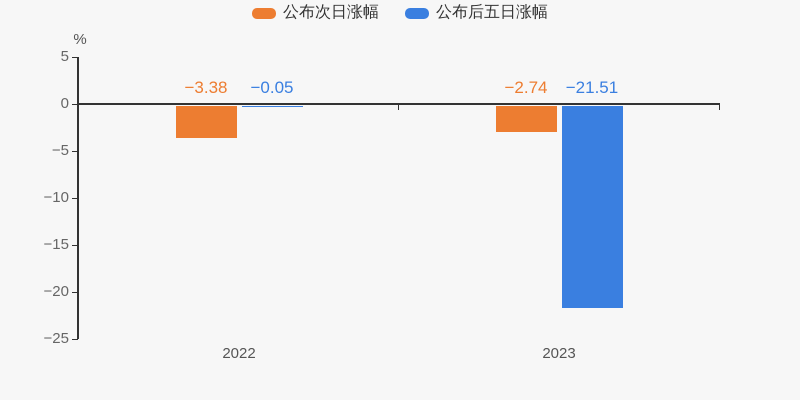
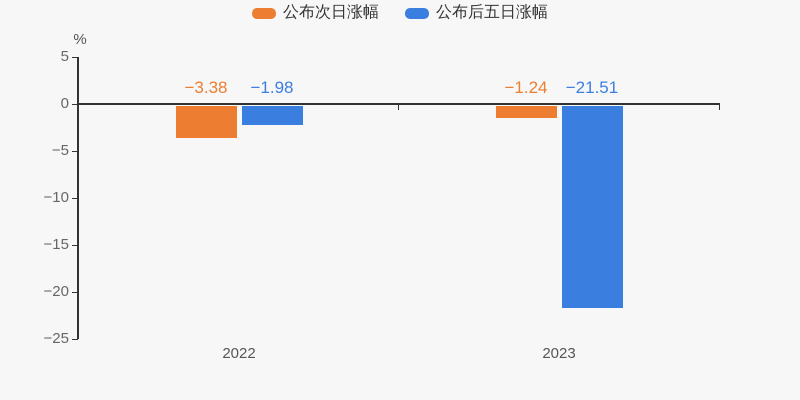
公布后五日涨幅/2022: −0.05 -> −1.98
公布次日涨幅/2023: −2.74 -> −1.24
